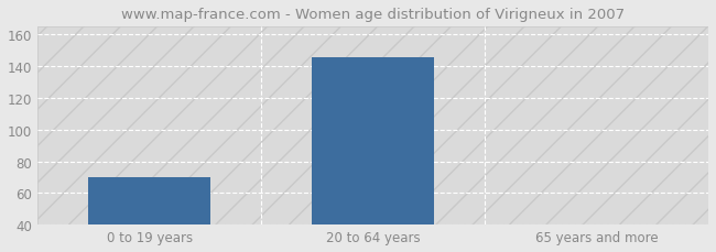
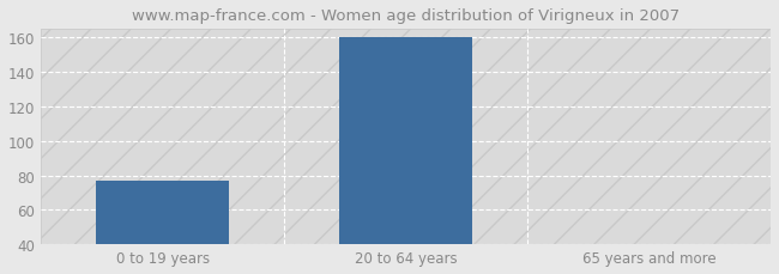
0 to 19 years: 70 -> 77
20 to 64 years: 146 -> 160
